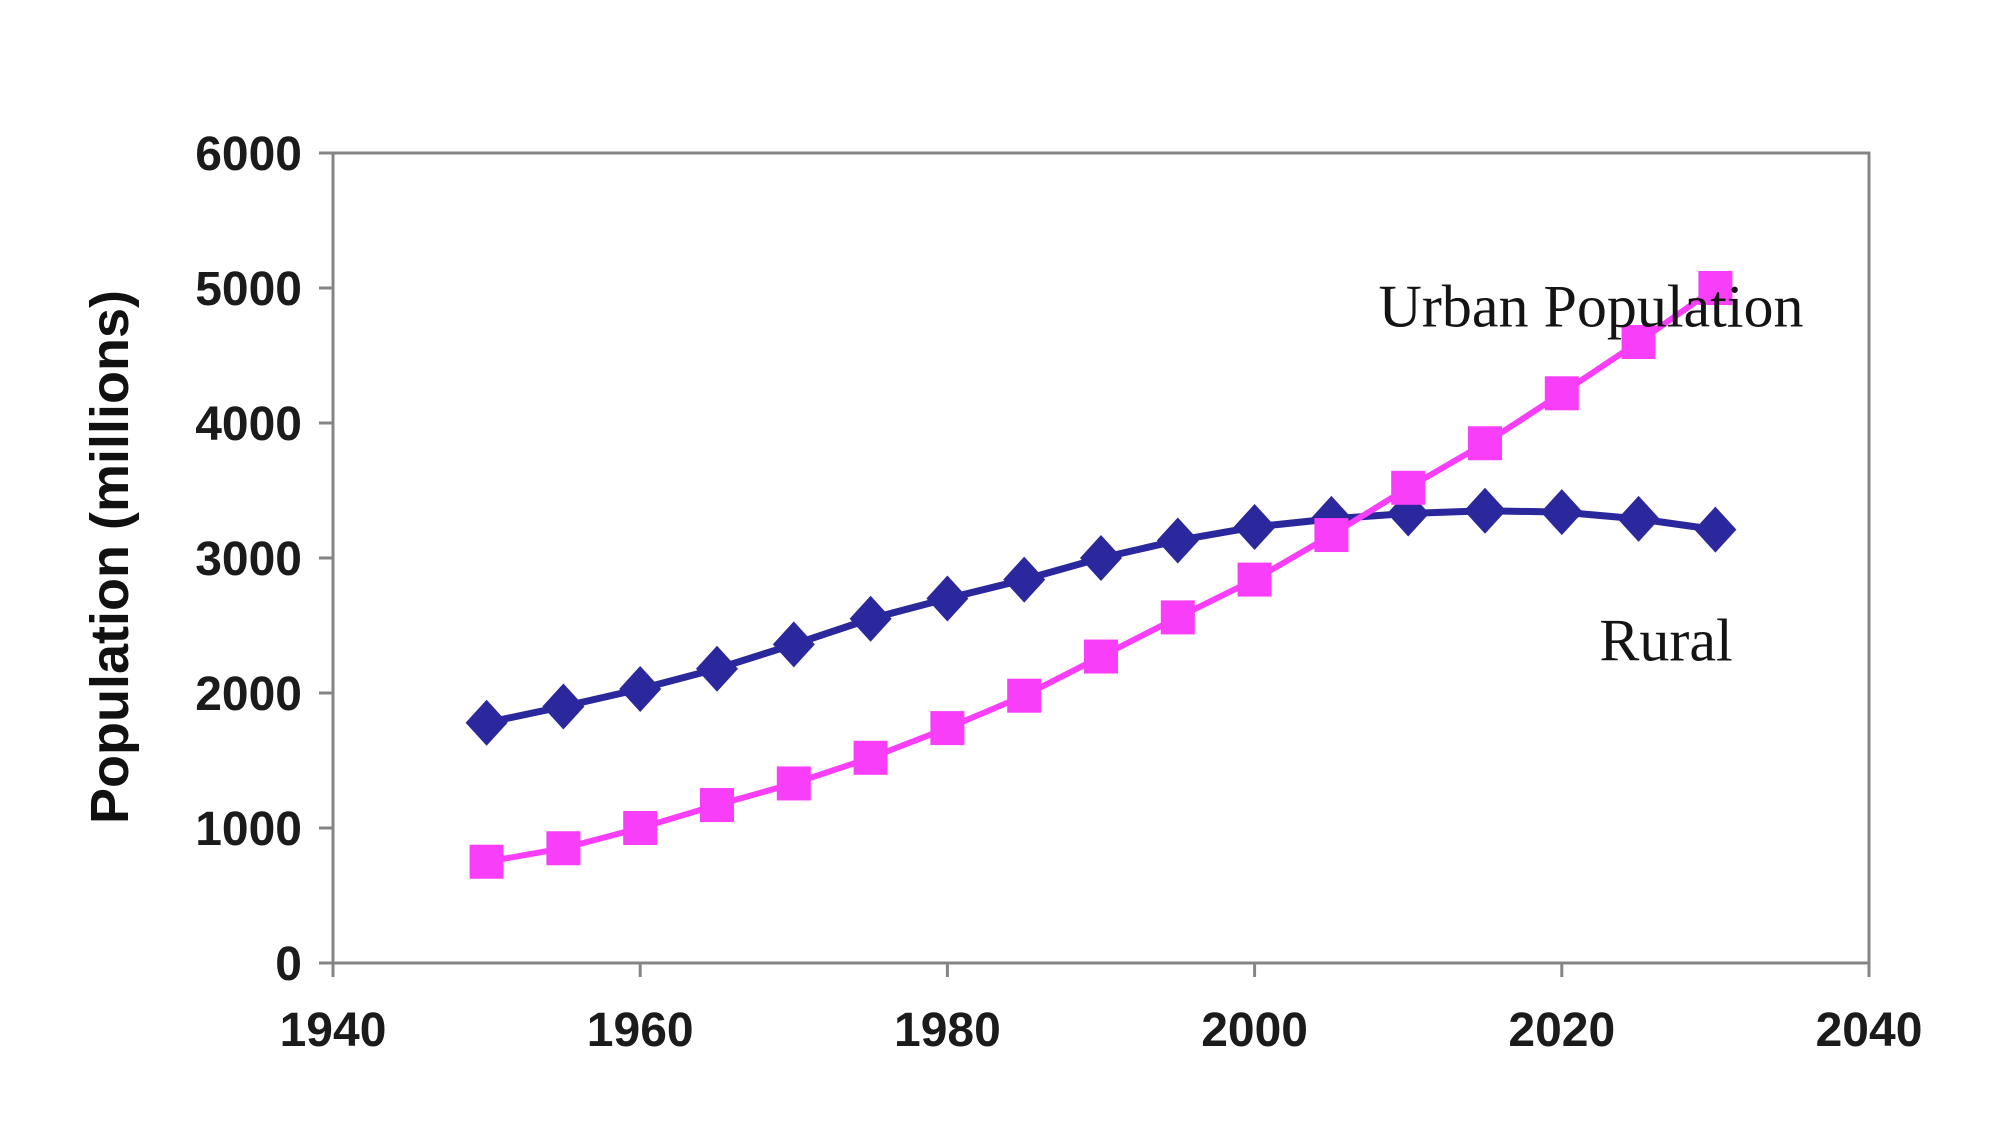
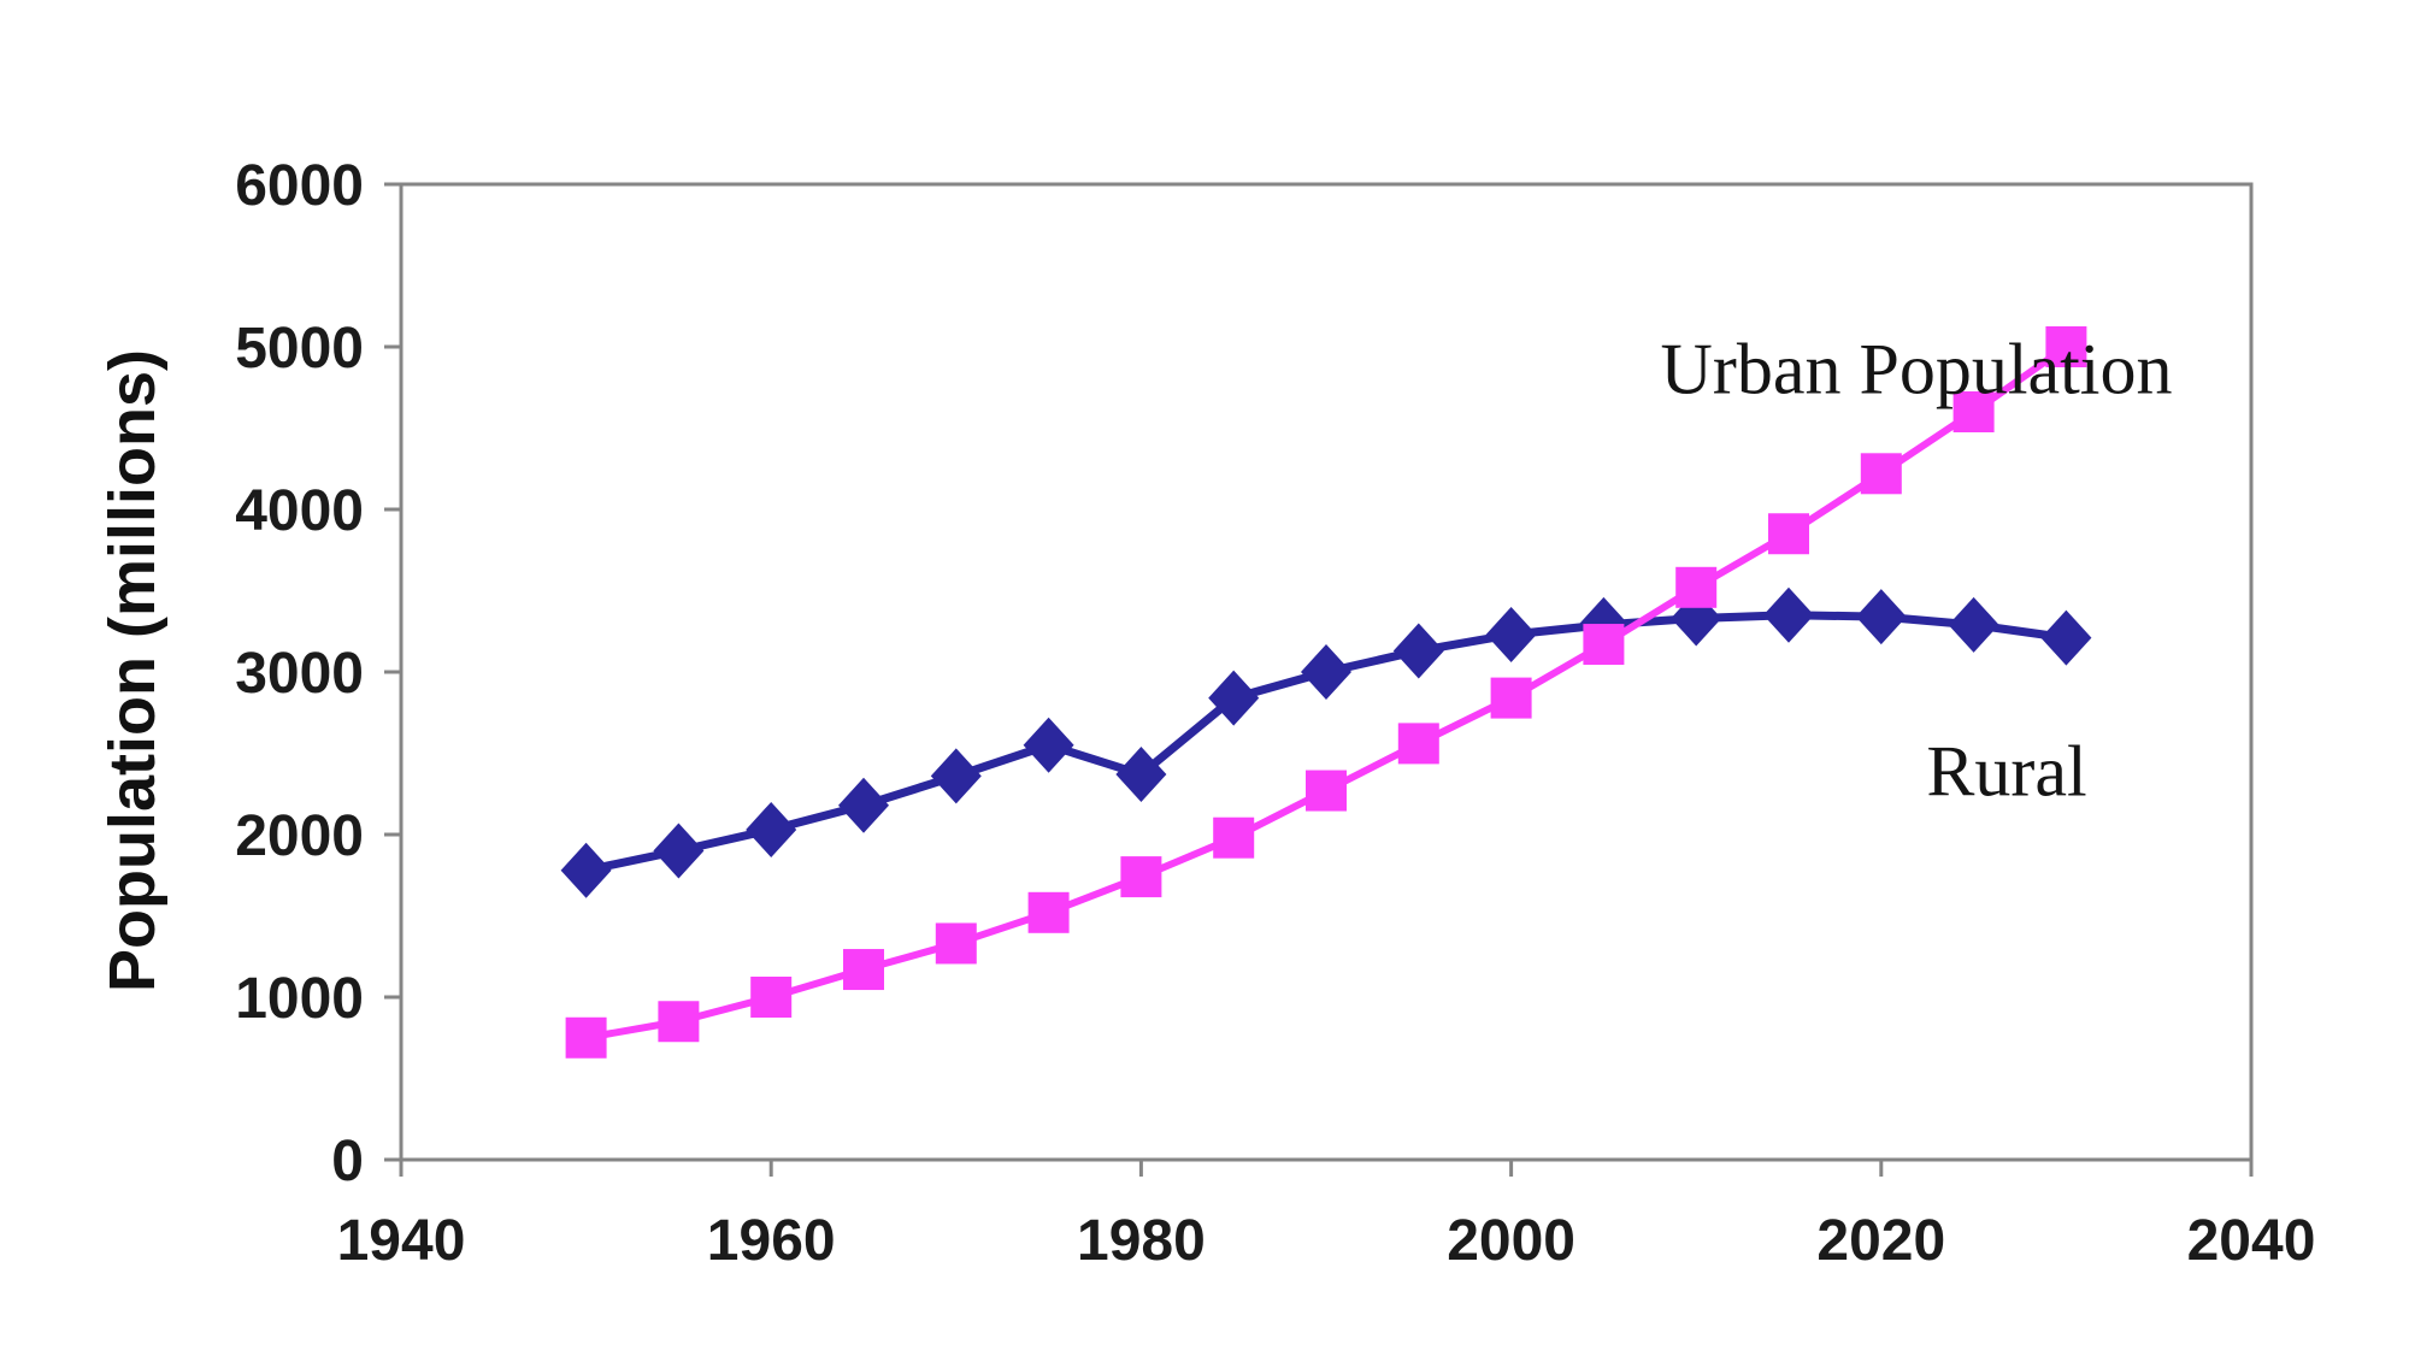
Rural/1980: 2700 -> 2370
